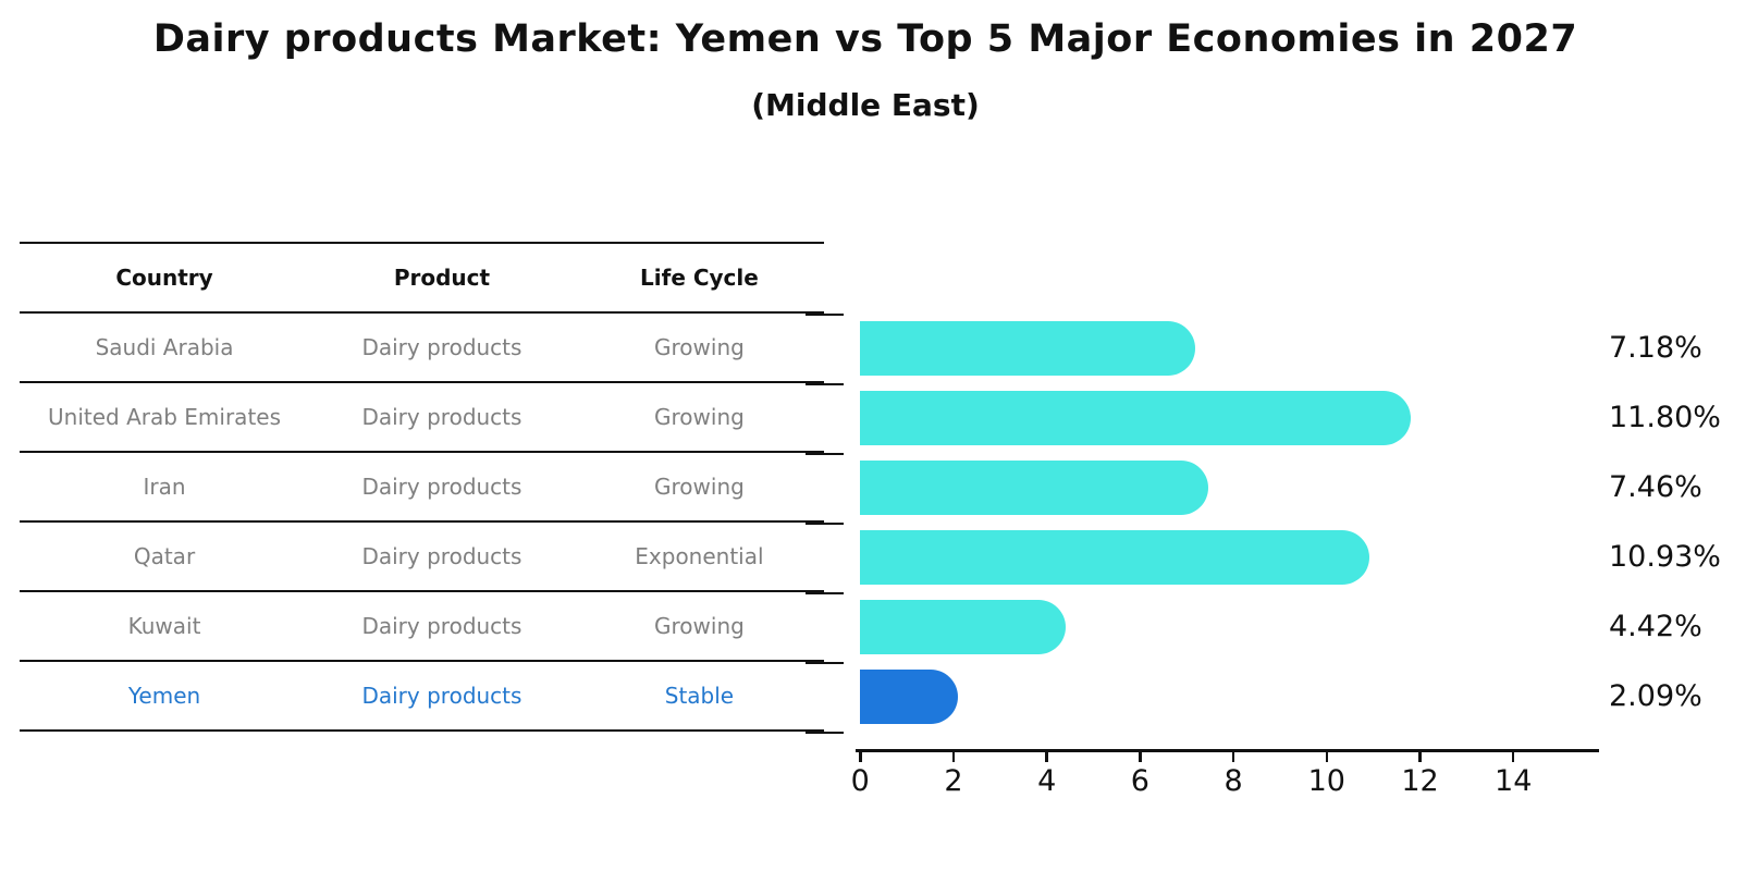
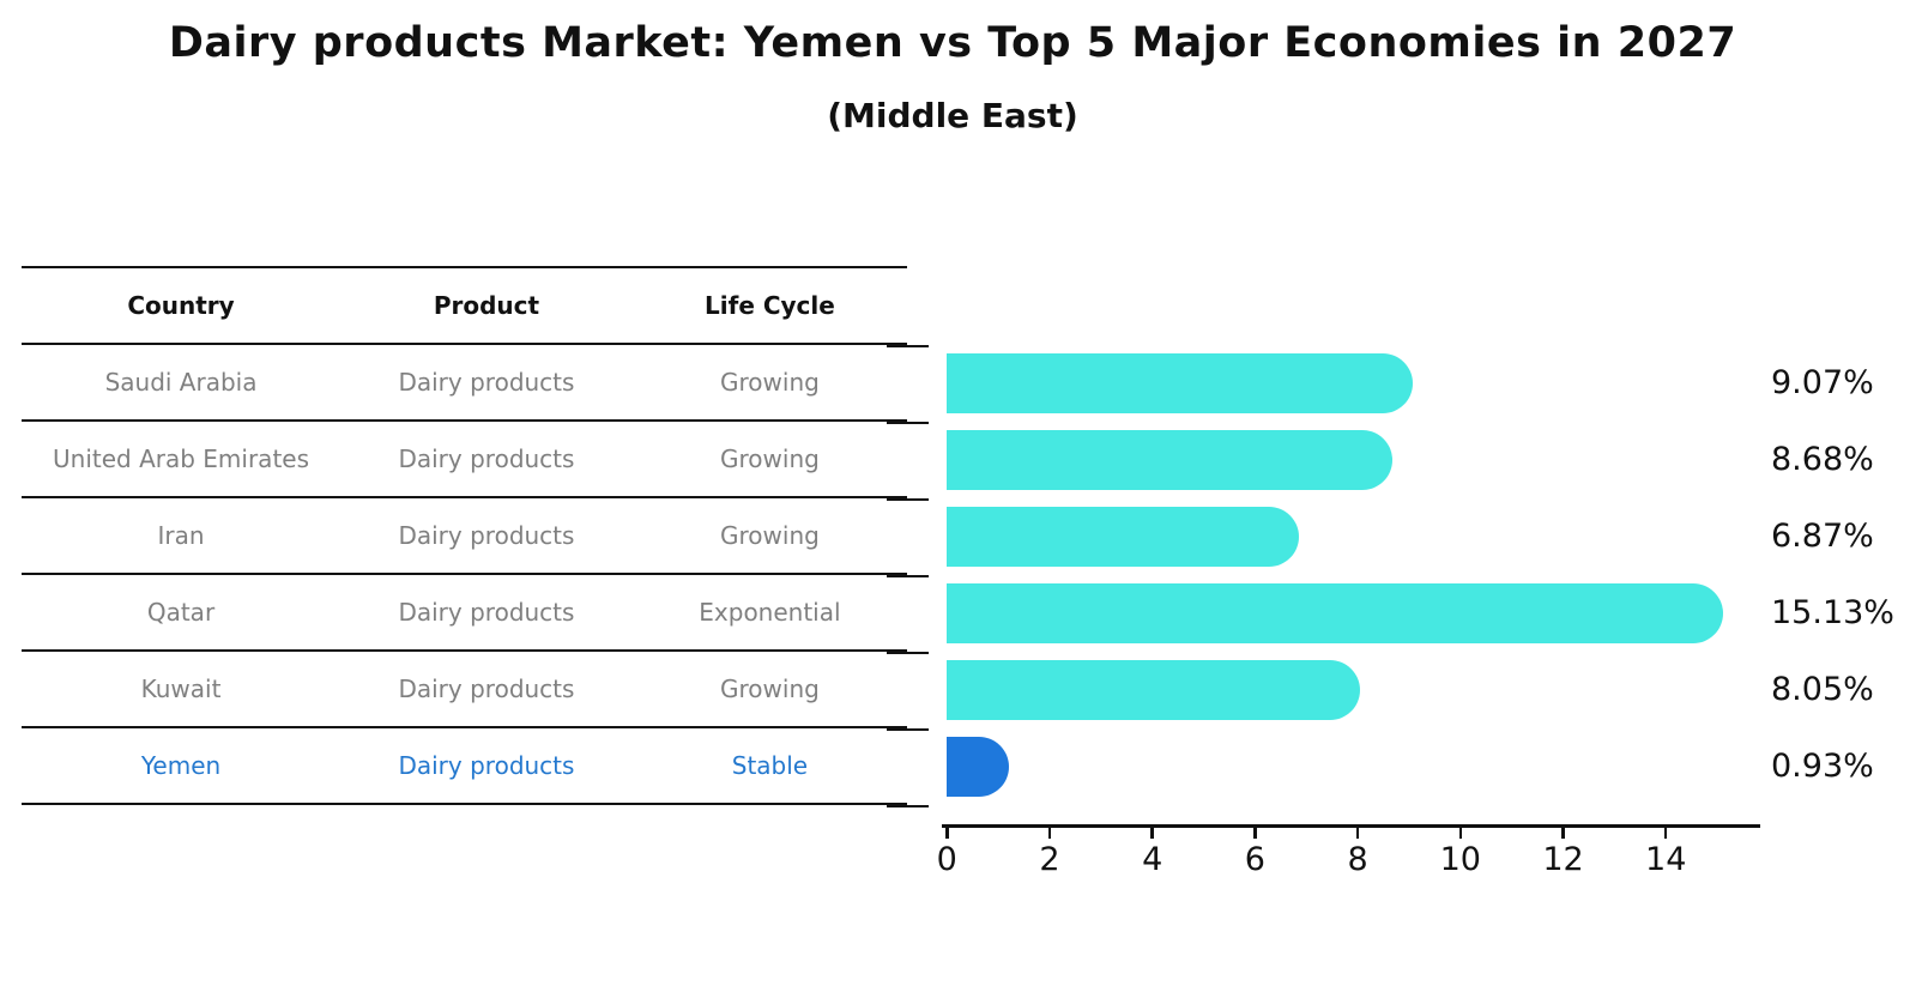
Saudi Arabia: 7.18% -> 9.07%
United Arab Emirates: 11.80% -> 8.68%
Iran: 7.46% -> 6.87%
Qatar: 10.93% -> 15.13%
Kuwait: 4.42% -> 8.05%
Yemen: 2.09% -> 0.93%
